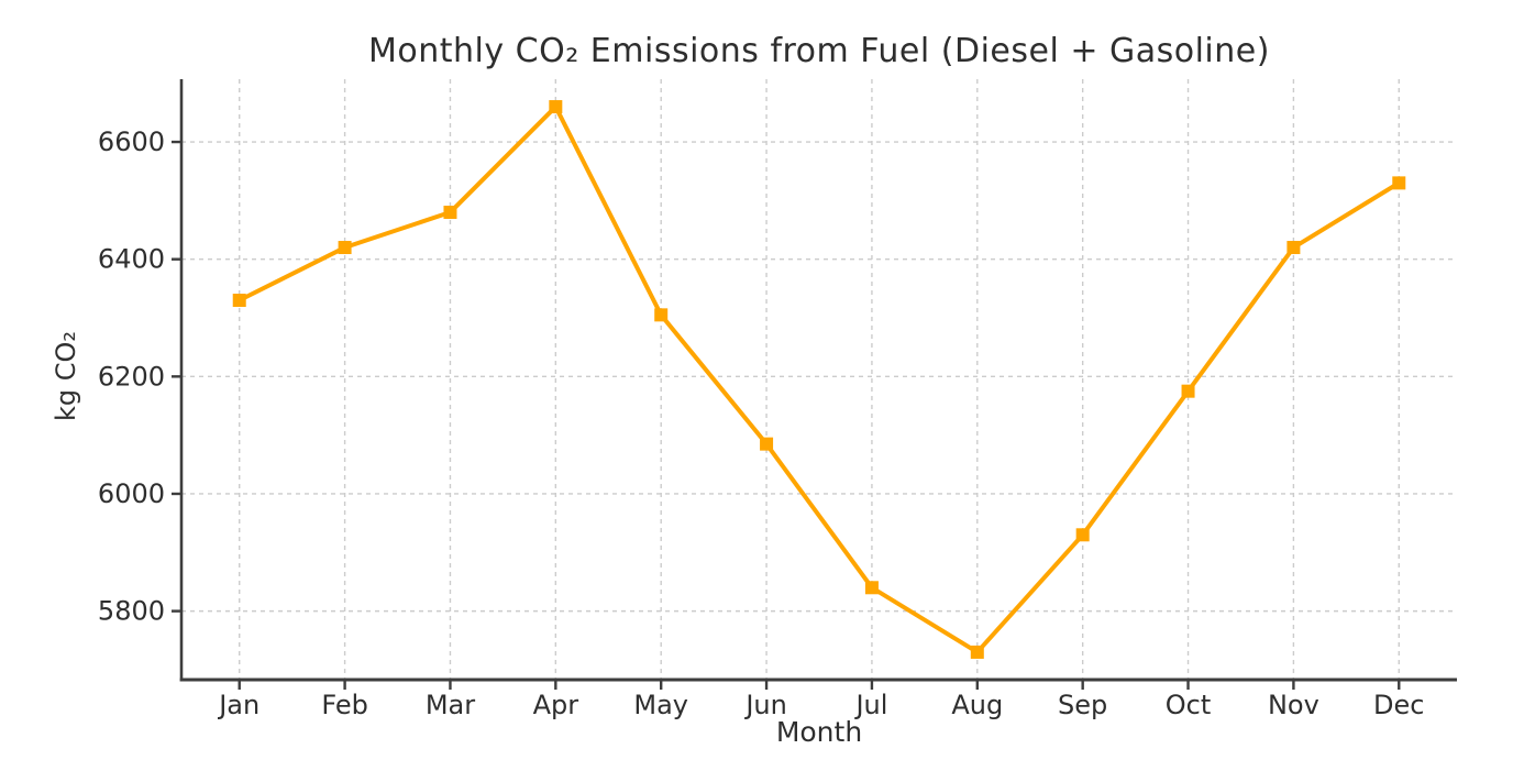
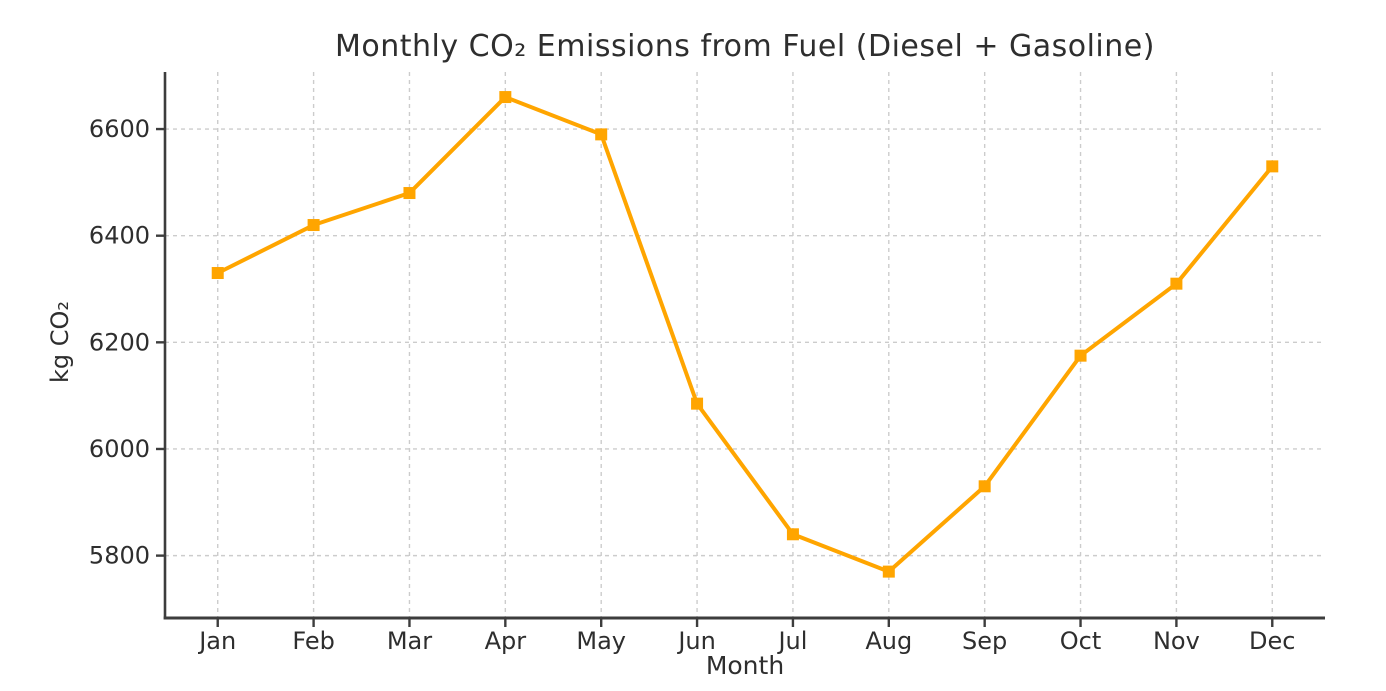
May: 6300 -> 6590
Aug: 5730 -> 5770
Nov: 6420 -> 6310
